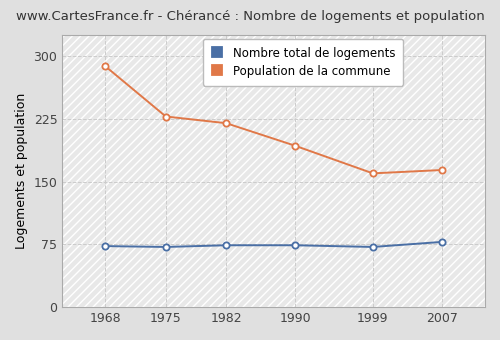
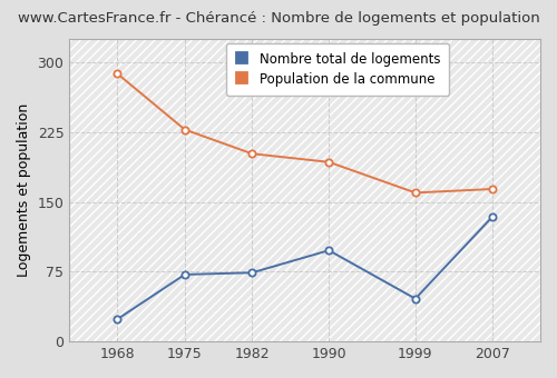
Nombre total de logements/1968: 73 -> 24
Population de la commune/1982: 220 -> 202
Nombre total de logements/1990: 74 -> 98
Nombre total de logements/1999: 72 -> 46
Nombre total de logements/2007: 78 -> 134
